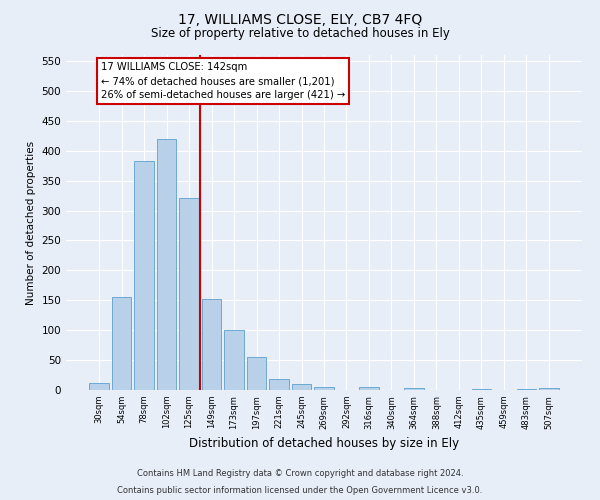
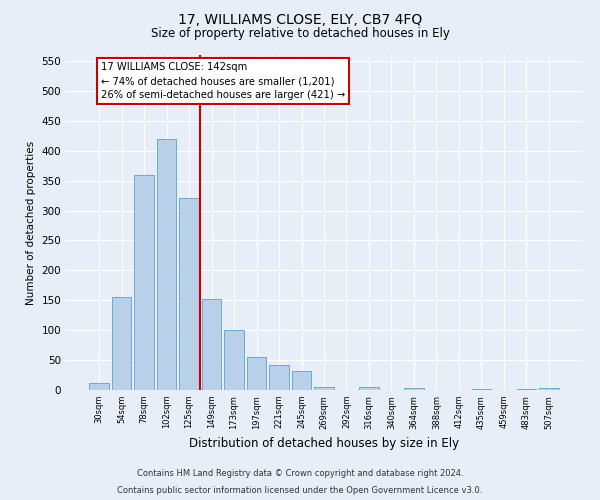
78sqm: 383 -> 360
221sqm: 18 -> 42
245sqm: 10 -> 32
